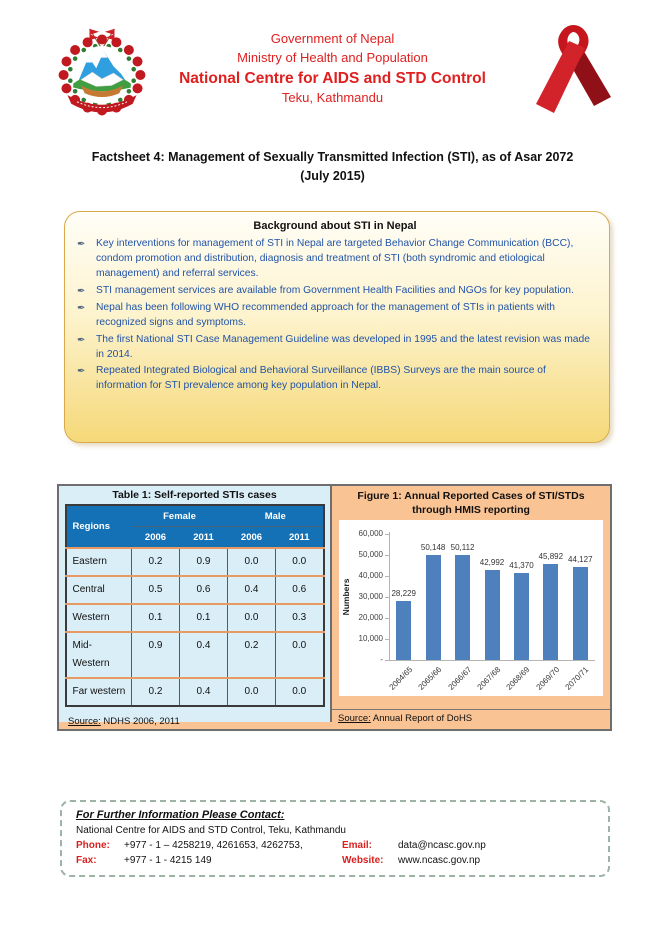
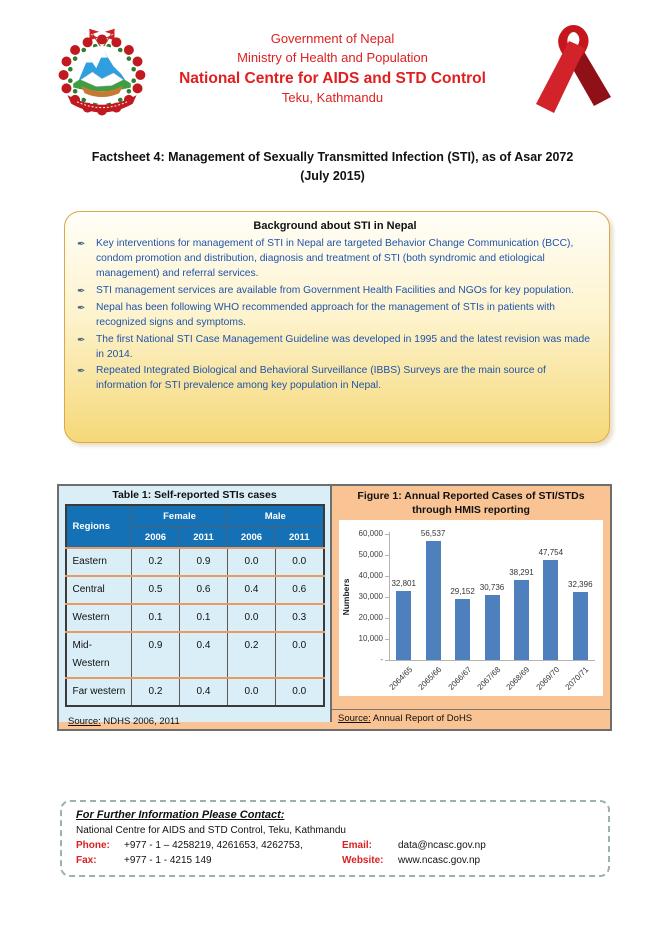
2064/65: 28,229 -> 32,801
2065/66: 50,148 -> 56,537
2066/67: 50,112 -> 29,152
2067/68: 42,992 -> 30,736
2068/69: 41,370 -> 38,291
2069/70: 45,892 -> 47,754
2070/71: 44,127 -> 32,396
